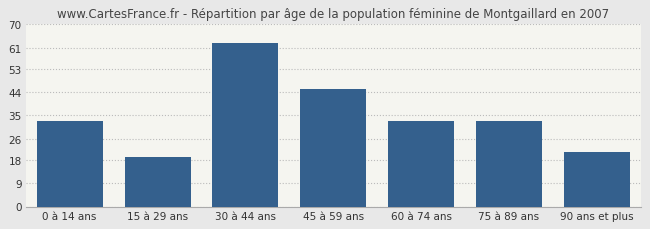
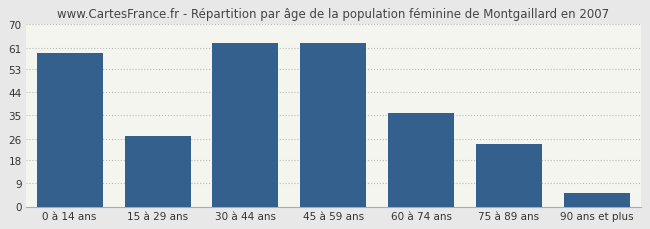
0 à 14 ans: 33 -> 59
15 à 29 ans: 19 -> 27
45 à 59 ans: 45 -> 63
60 à 74 ans: 33 -> 36
75 à 89 ans: 33 -> 24
90 ans et plus: 21 -> 5
